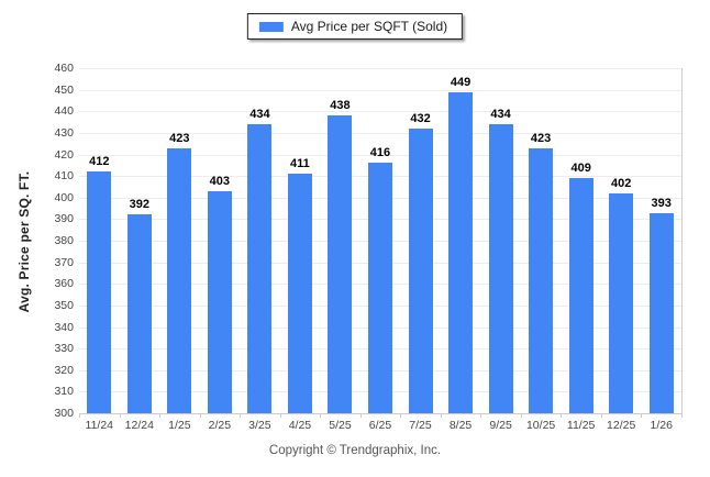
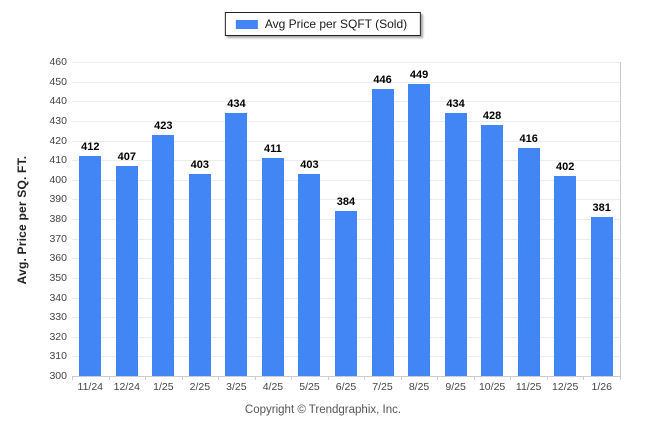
12/24: 392 -> 407
5/25: 438 -> 403
6/25: 416 -> 384
7/25: 432 -> 446
10/25: 423 -> 428
11/25: 409 -> 416
1/26: 393 -> 381
